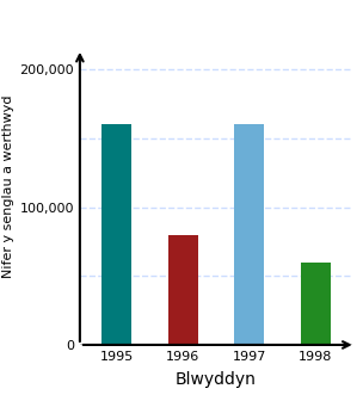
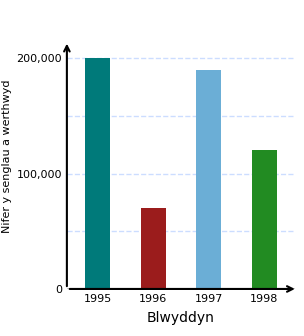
1995: 160,000 -> 200,000
1996: 80,000 -> 70,000
1997: 160,000 -> 190,000
1998: 60,000 -> 120,000
